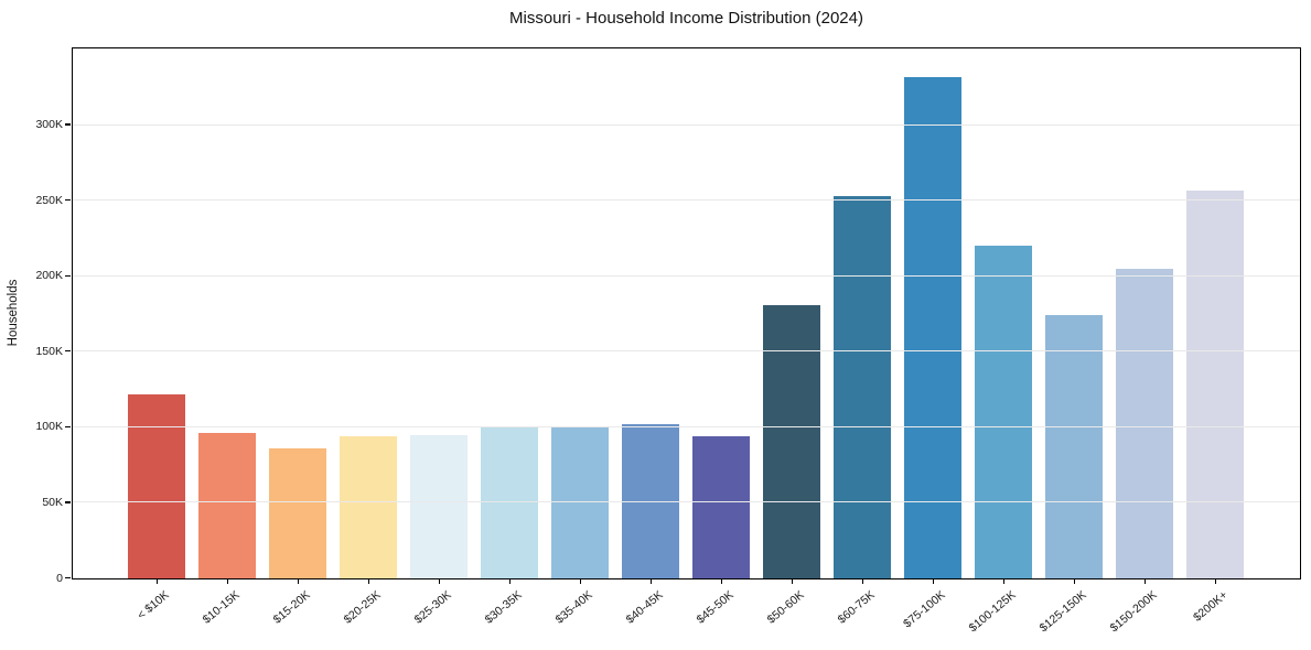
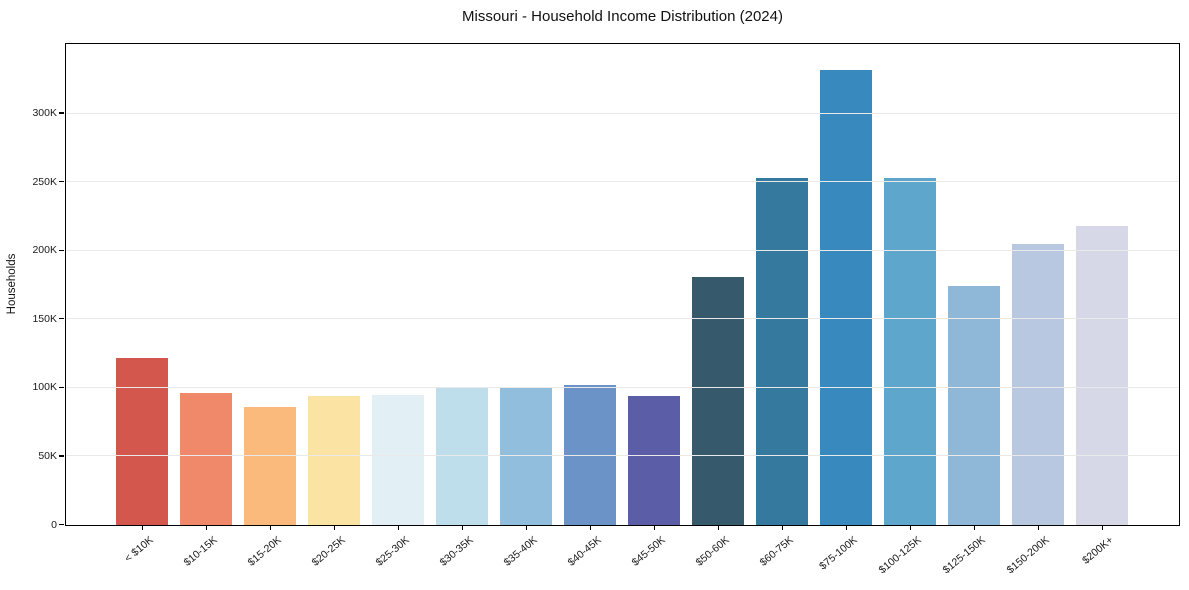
$100-125K: 220K -> 253K
$200K+: 257K -> 218K
